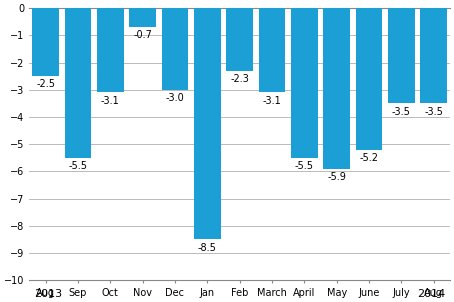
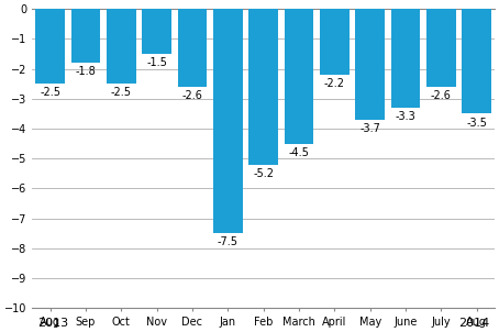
Sep: -5.5 -> -1.8
Oct: -3.1 -> -2.5
Nov: -0.7 -> -1.5
Dec: -3.0 -> -2.6
Jan: -8.5 -> -7.5
Feb: -2.3 -> -5.2
March: -3.1 -> -4.5
April: -5.5 -> -2.2
May: -5.9 -> -3.7
June: -5.2 -> -3.3
July: -3.5 -> -2.6
